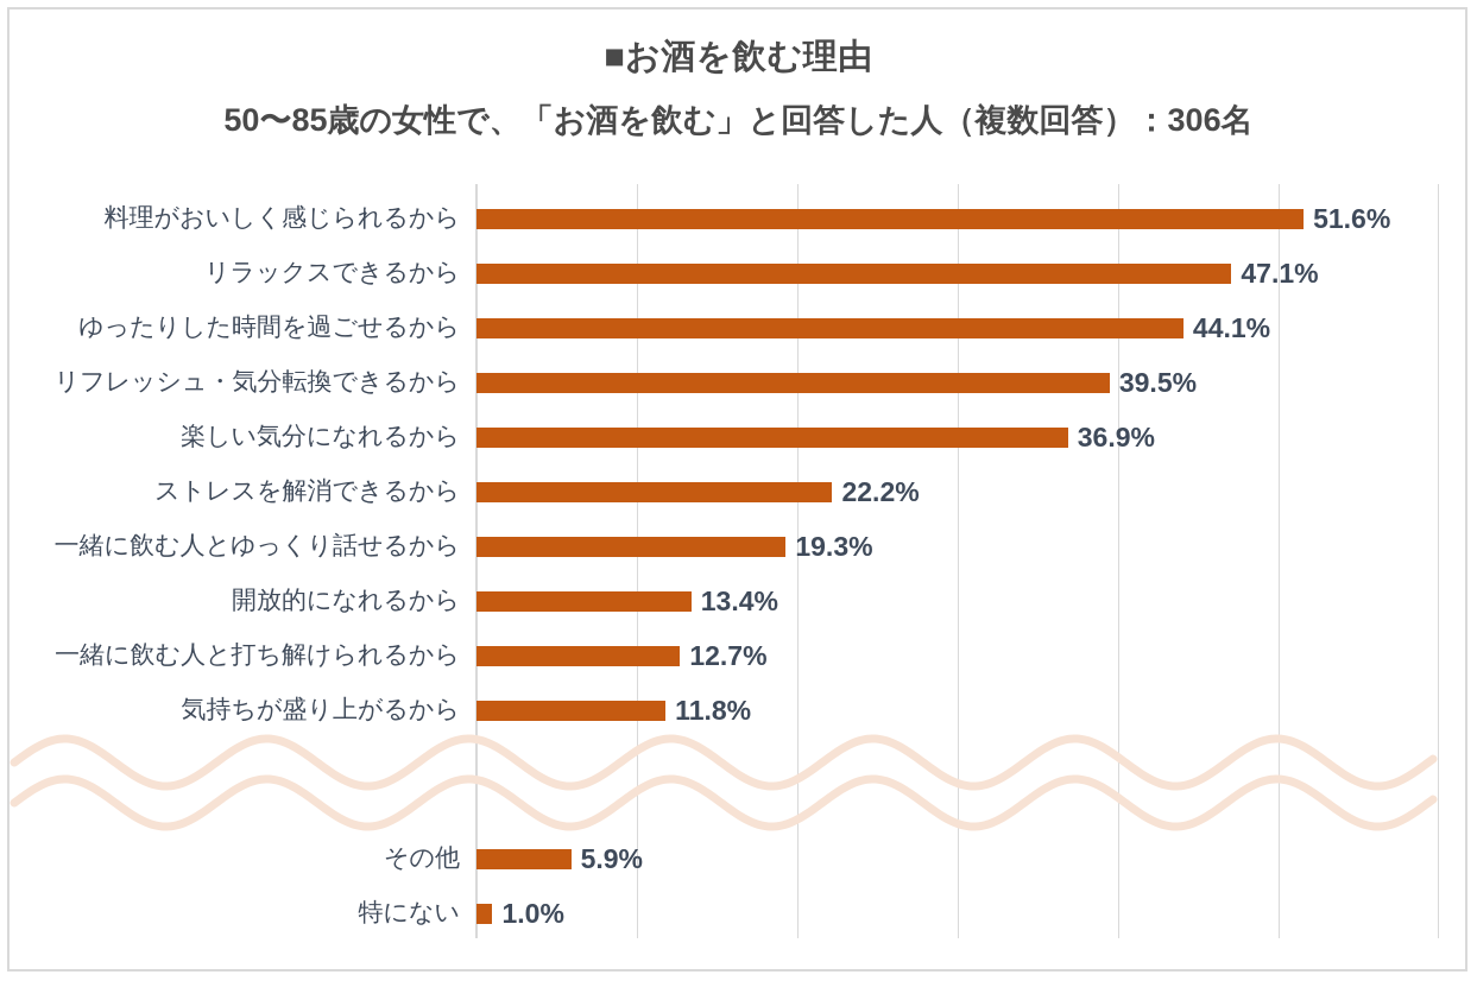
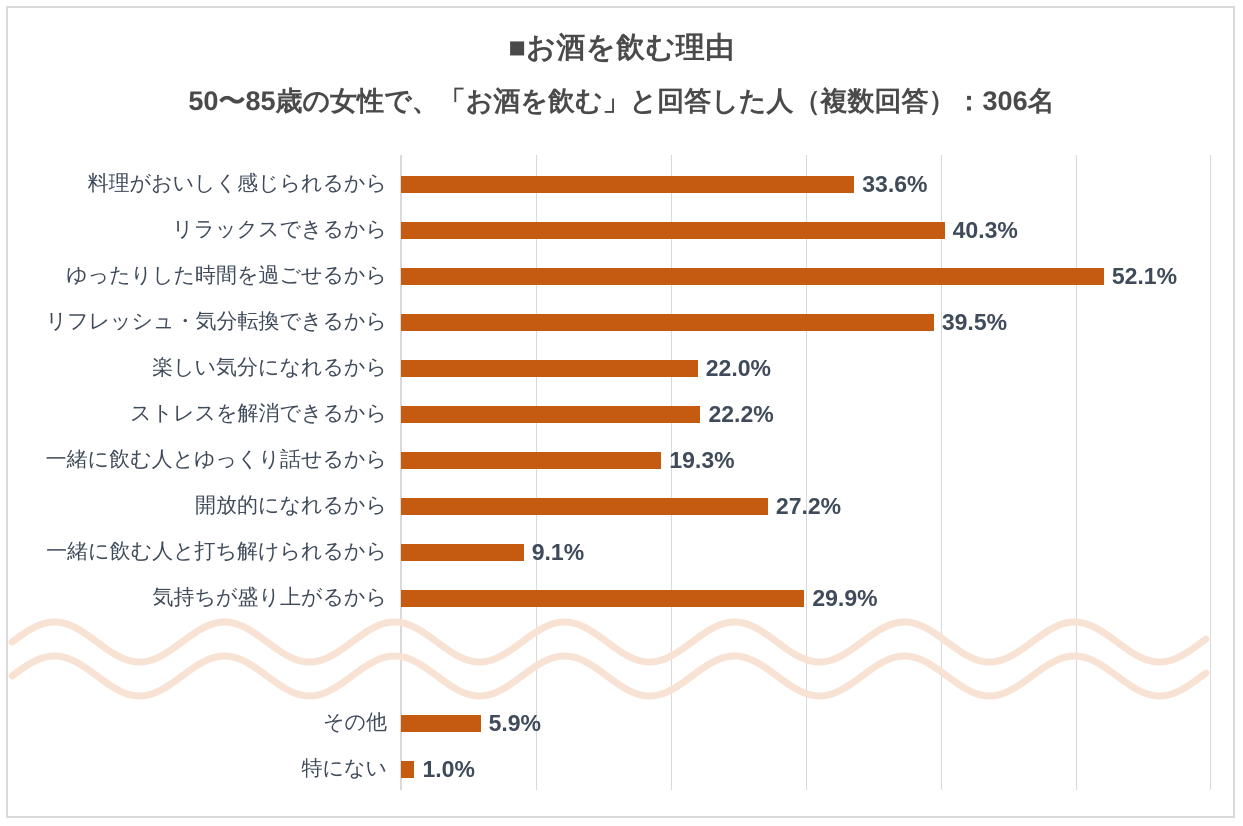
料理がおいしく感じられるから: 51.6% -> 33.6%
リラックスできるから: 47.1% -> 40.3%
ゆったりした時間を過ごせるから: 44.1% -> 52.1%
楽しい気分になれるから: 36.9% -> 22.0%
開放的になれるから: 13.4% -> 27.2%
一緒に飲む人と打ち解けられるから: 12.7% -> 9.1%
気持ちが盛り上がるから: 11.8% -> 29.9%
